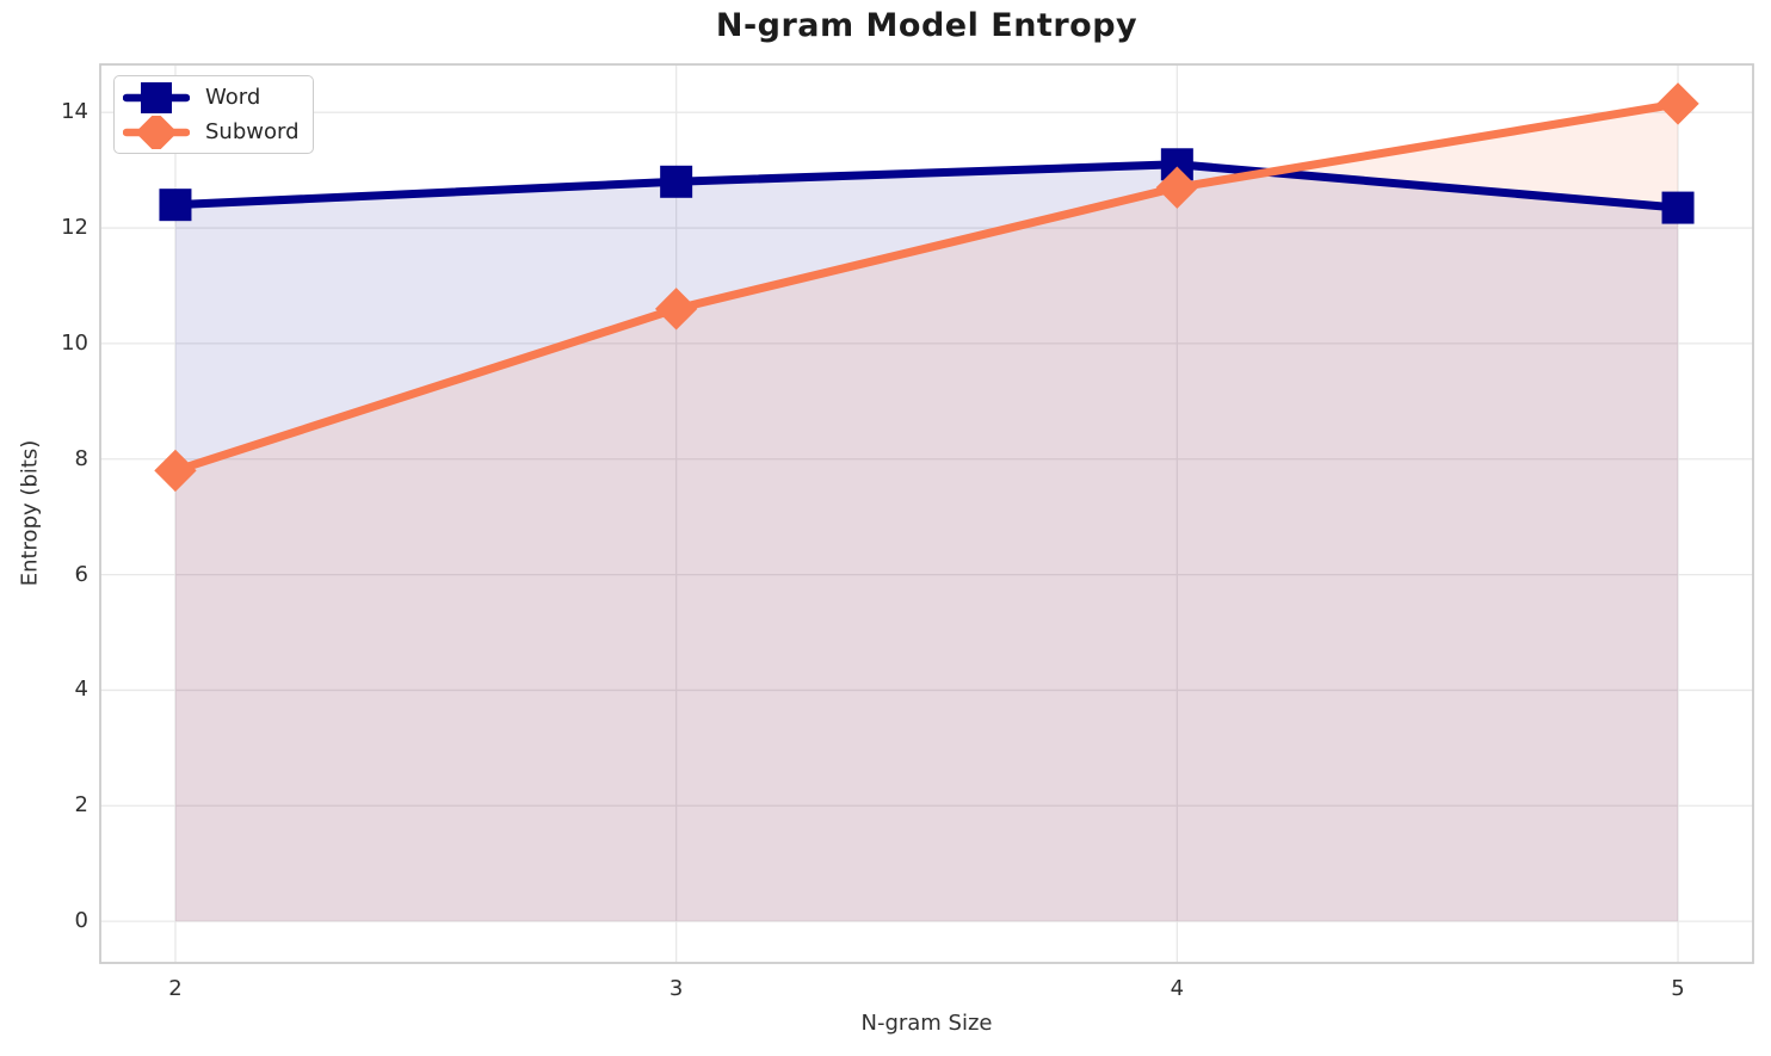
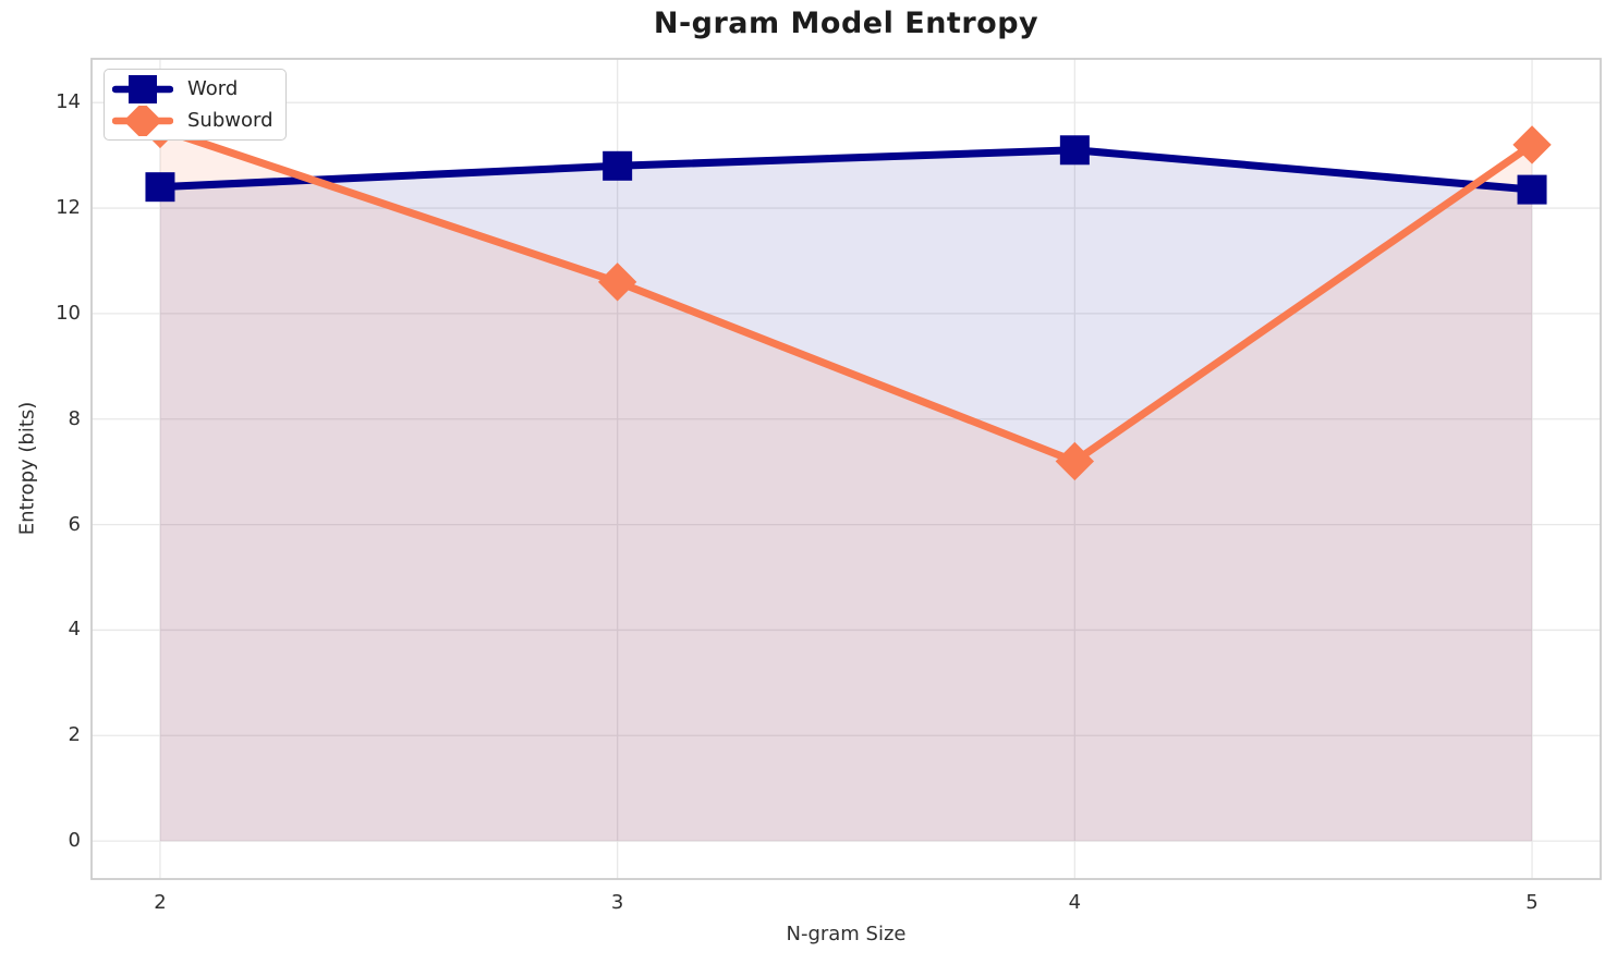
Subword/2: 7.8 -> 13.5
Subword/4: 12.7 -> 7.2
Subword/5: 14.2 -> 13.2
